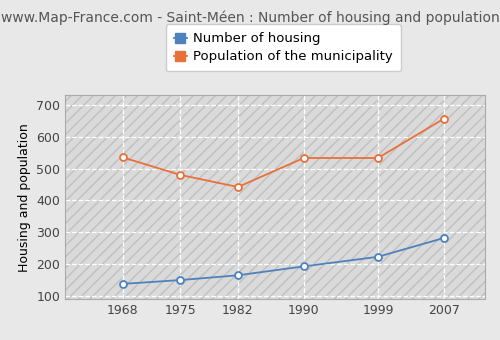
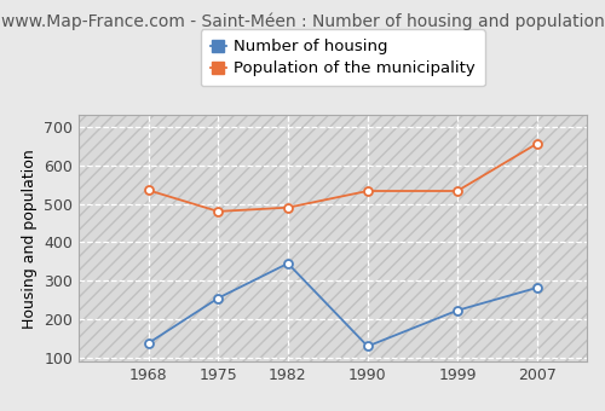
Number of housing/1975: 150 -> 255
Number of housing/1982: 165 -> 345
Population of the municipality/1982: 442 -> 490
Number of housing/1990: 193 -> 130
